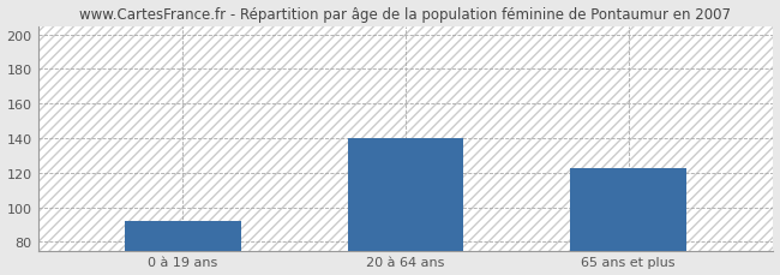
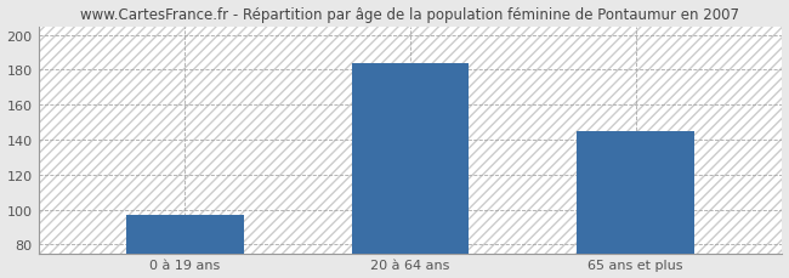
0 à 19 ans: 92 -> 97
20 à 64 ans: 140 -> 184
65 ans et plus: 123 -> 145
